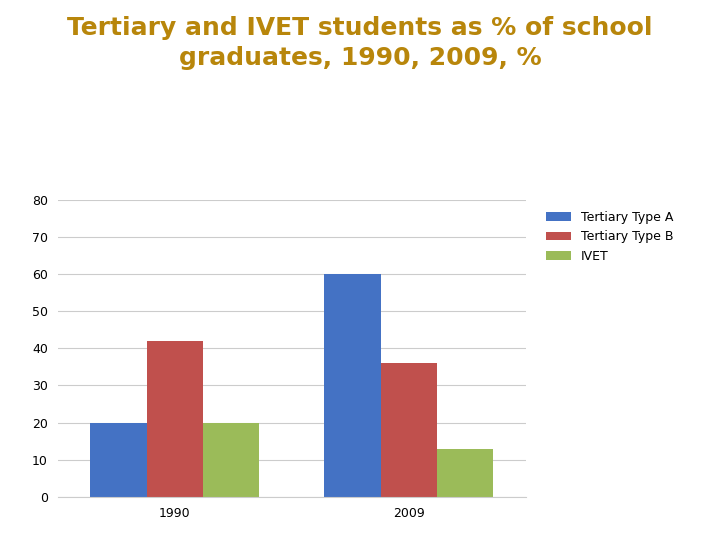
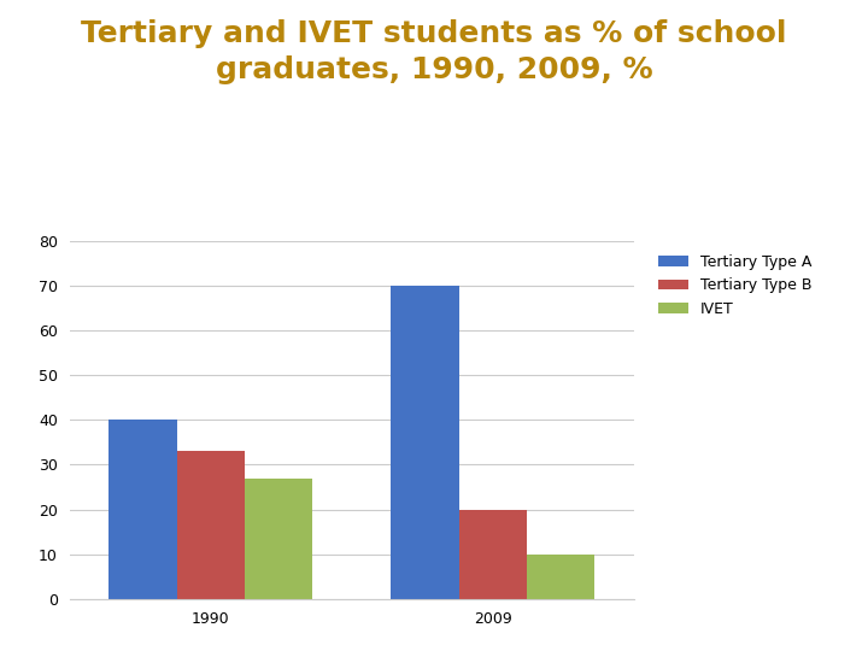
Tertiary Type A/1990: 20 -> 40
Tertiary Type B/1990: 42 -> 33
IVET/1990: 20 -> 27
Tertiary Type A/2009: 60 -> 70
Tertiary Type B/2009: 36 -> 20
IVET/2009: 13 -> 10
